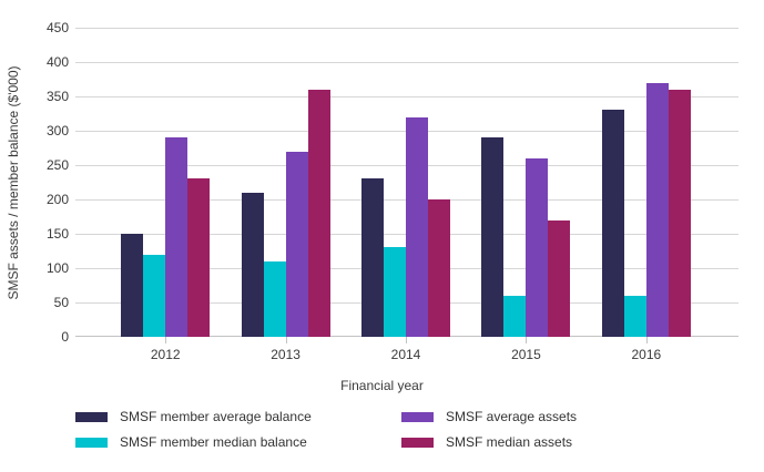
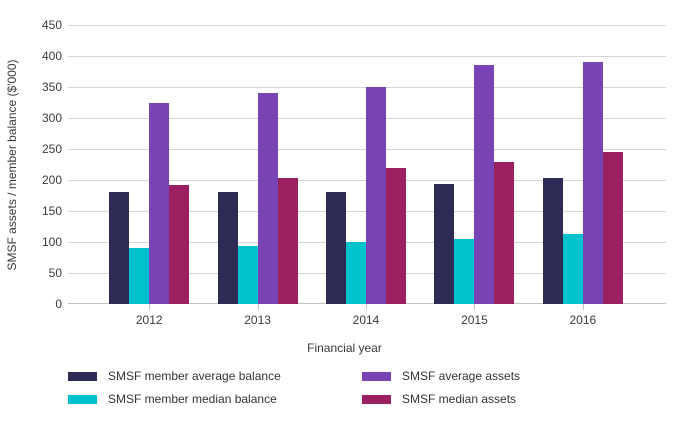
SMSF member average balance/2012: 150 -> 180
SMSF member median balance/2012: 120 -> 90
SMSF average assets/2012: 290 -> 320
SMSF median assets/2012: 230 -> 190
SMSF member average balance/2013: 210 -> 180
SMSF member median balance/2013: 110 -> 90
SMSF average assets/2013: 270 -> 340
SMSF median assets/2013: 360 -> 200
SMSF member average balance/2014: 230 -> 180
SMSF member median balance/2014: 130 -> 100
SMSF average assets/2014: 320 -> 350
SMSF median assets/2014: 200 -> 220
SMSF member average balance/2015: 290 -> 190
SMSF member median balance/2015: 60 -> 100
SMSF average assets/2015: 260 -> 380
SMSF median assets/2015: 170 -> 230
SMSF member average balance/2016: 330 -> 200
SMSF member median balance/2016: 60 -> 110
SMSF average assets/2016: 370 -> 390
SMSF median assets/2016: 360 -> 240
